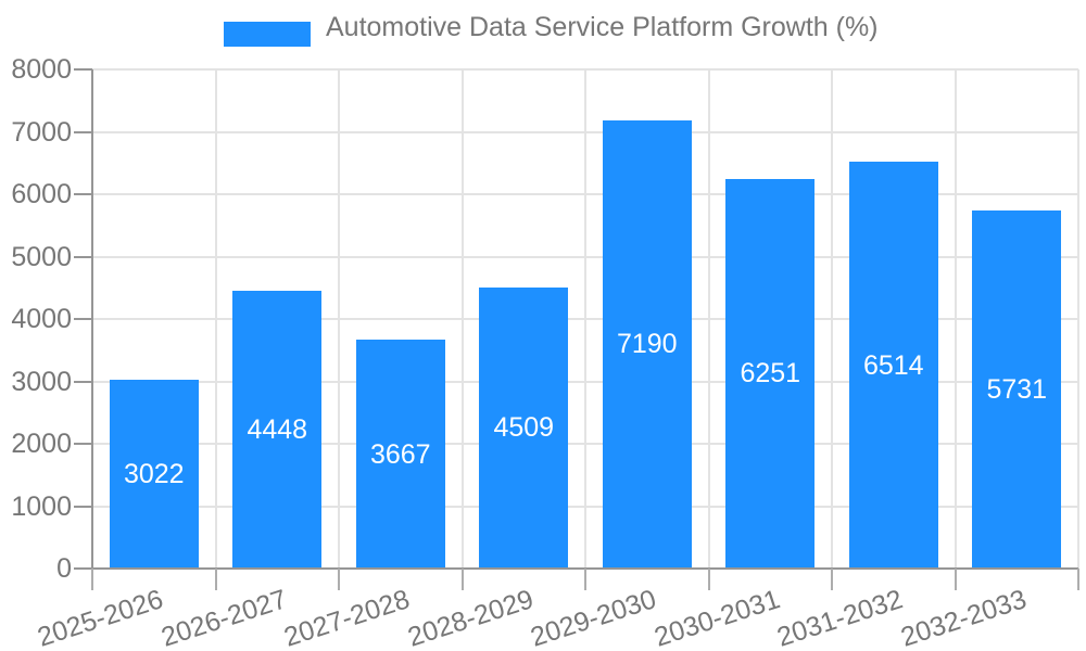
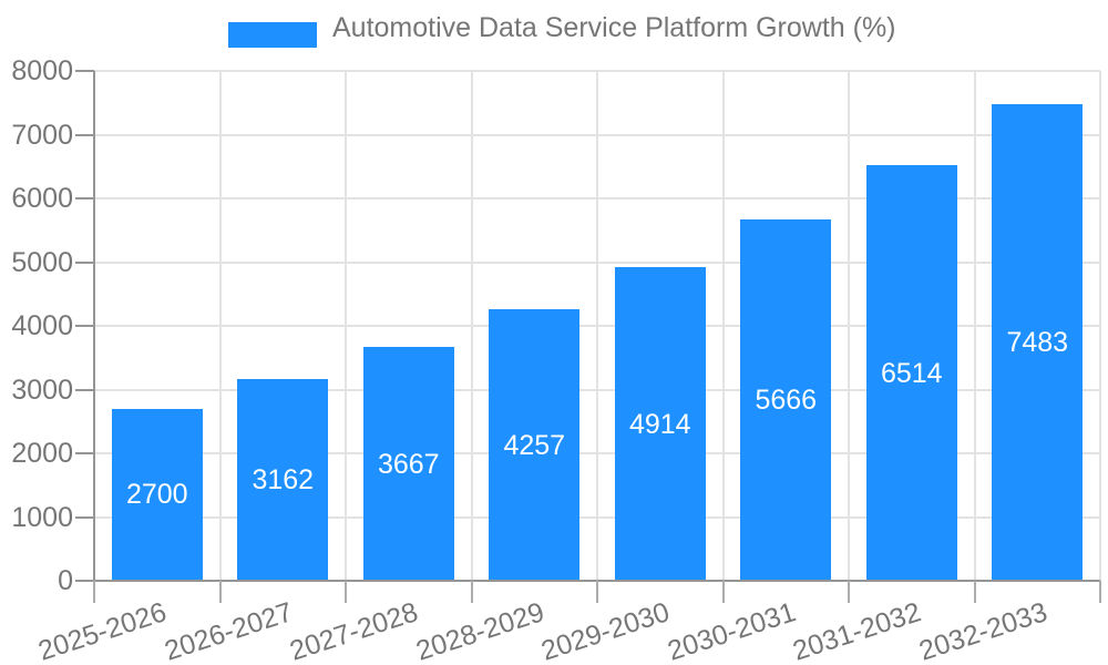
2025-2026: 3022 -> 2700
2026-2027: 4448 -> 3162
2028-2029: 4509 -> 4257
2029-2030: 7190 -> 4914
2030-2031: 6251 -> 5666
2032-2033: 5731 -> 7483
